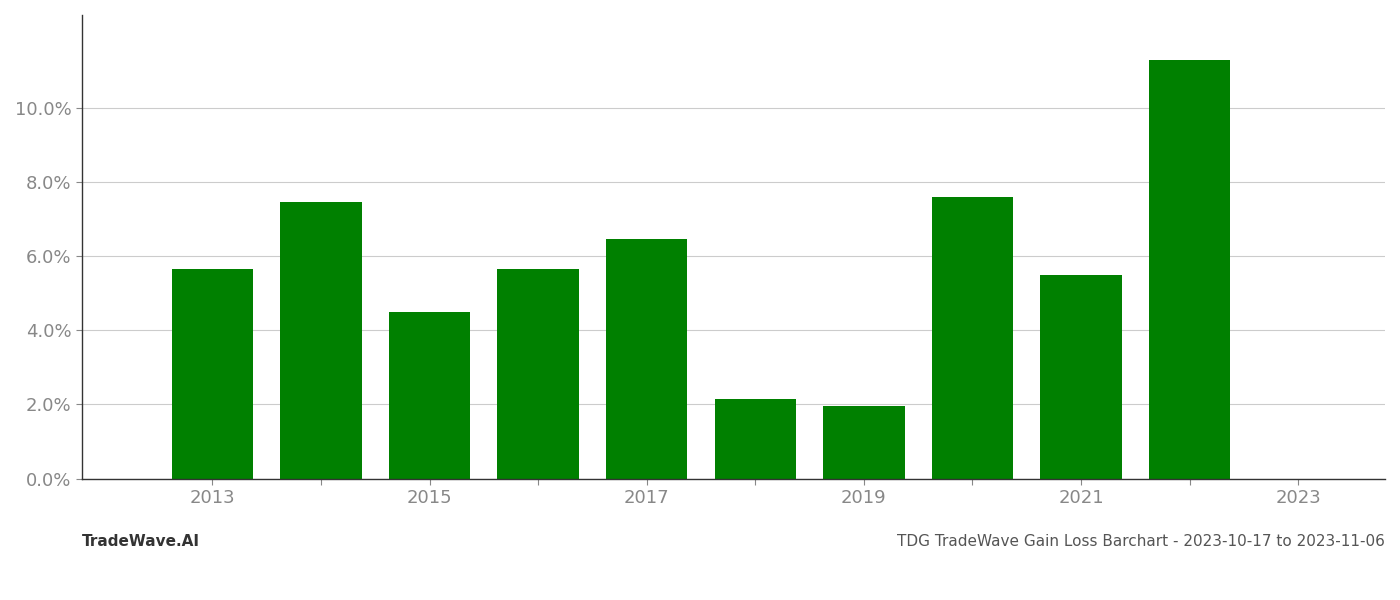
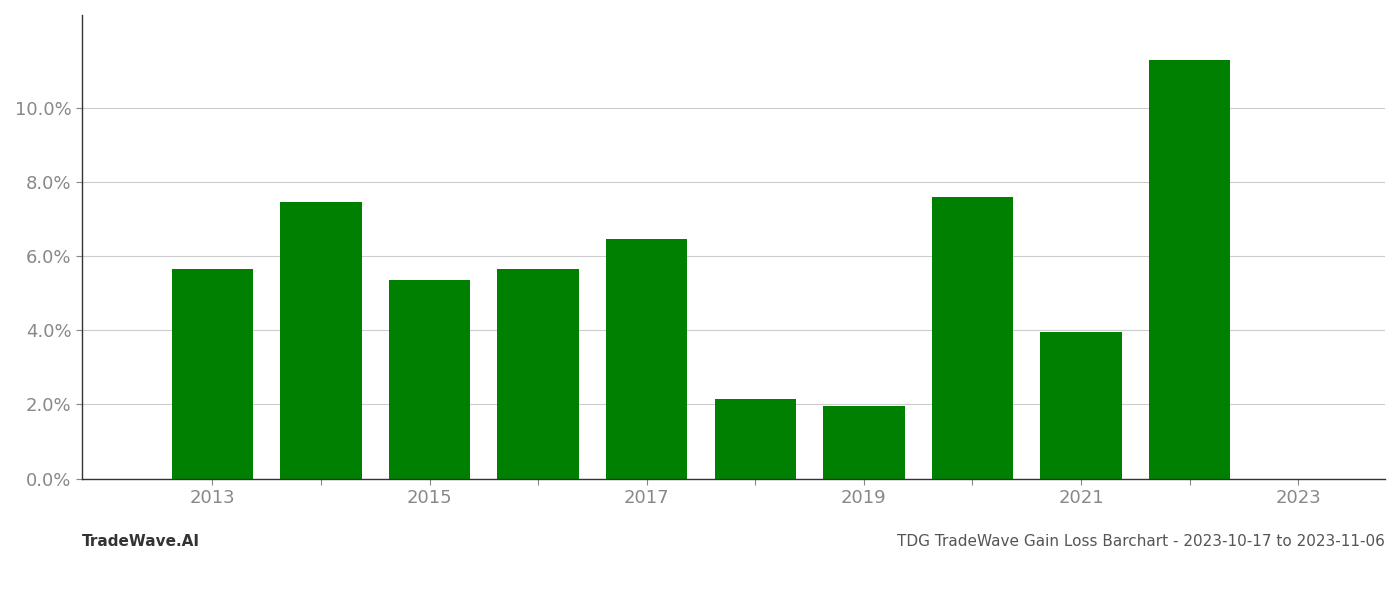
2015: 4.50% -> 5.35%
2021: 5.50% -> 3.95%
